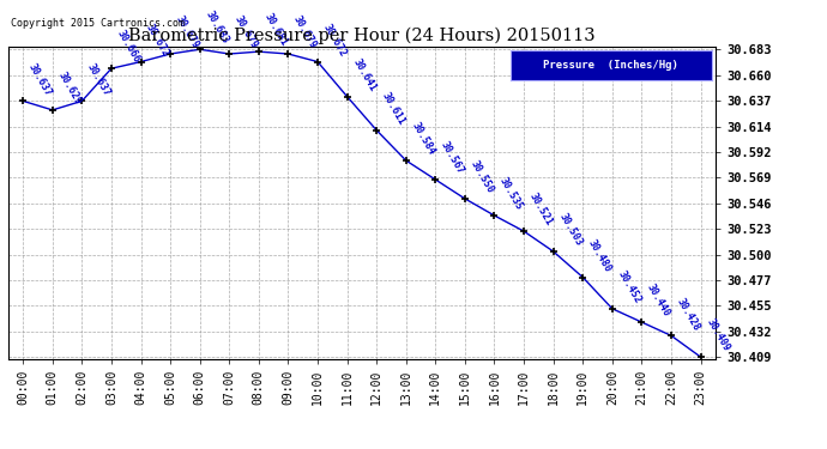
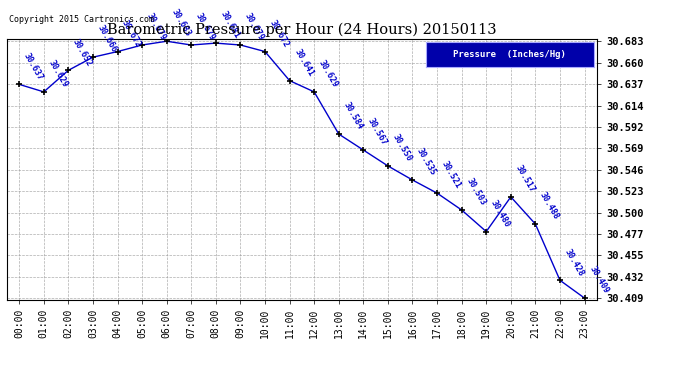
02:00: 30.637 -> 30.652
12:00: 30.611 -> 30.629
20:00: 30.452 -> 30.517
21:00: 30.440 -> 30.488
